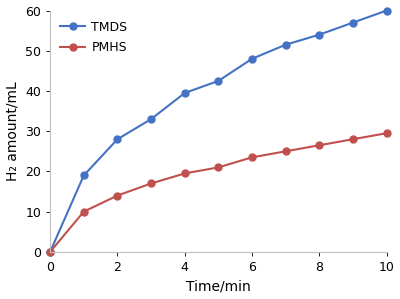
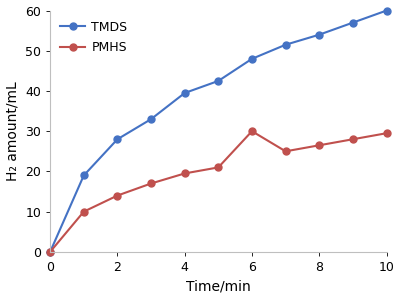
PMHS/6: 23.5 -> 30.0
